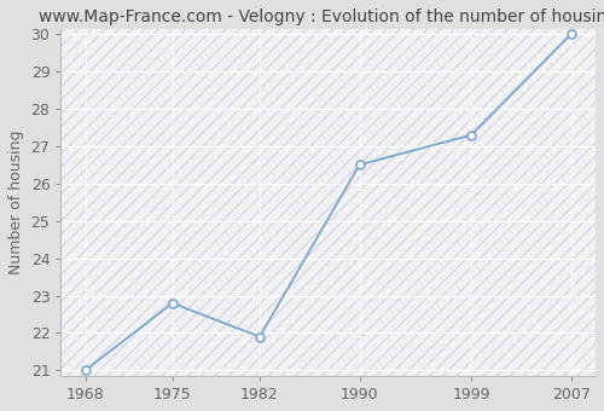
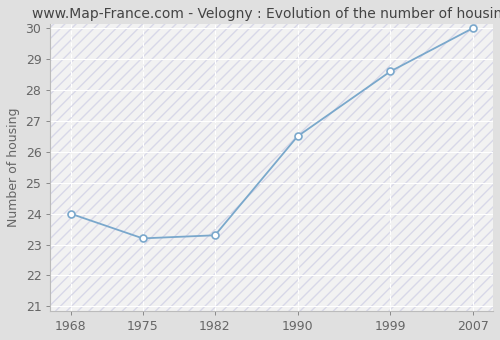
1968: 21.0 -> 24.0
1975: 22.8 -> 23.2
1982: 21.9 -> 23.3
1999: 27.3 -> 28.6
